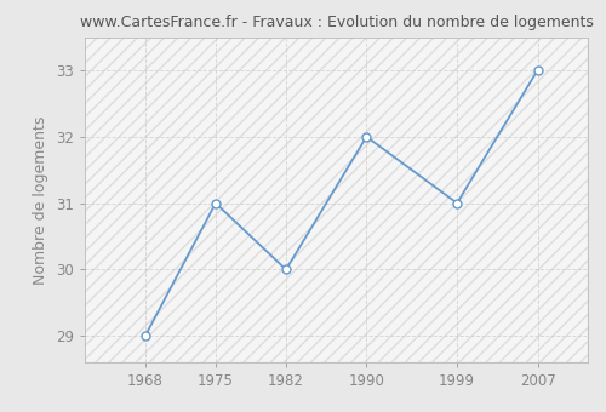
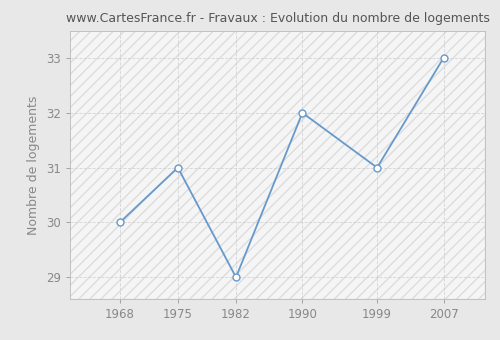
1968: 29 -> 30
1982: 30 -> 29
